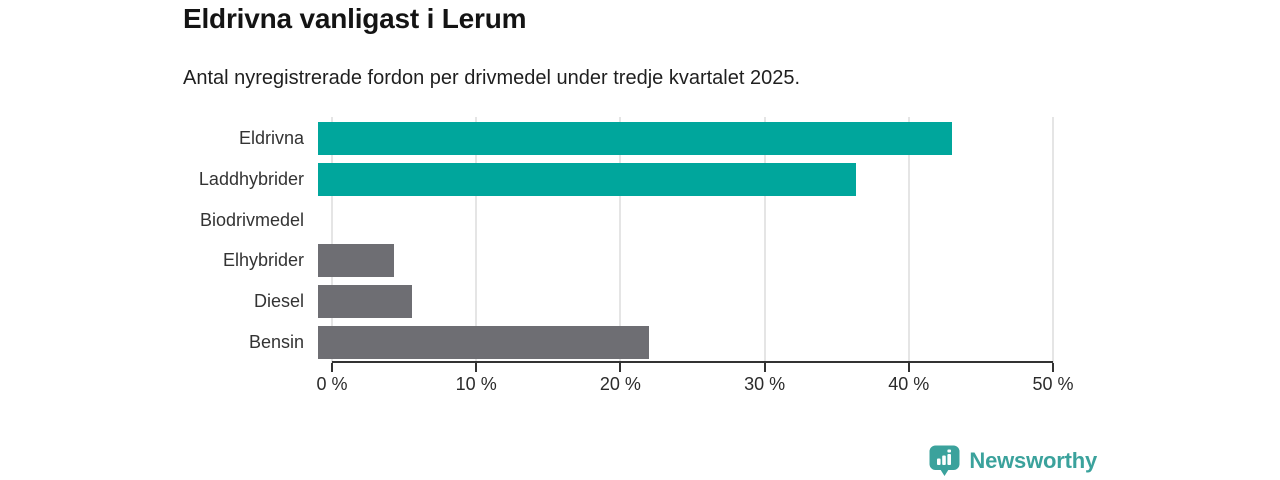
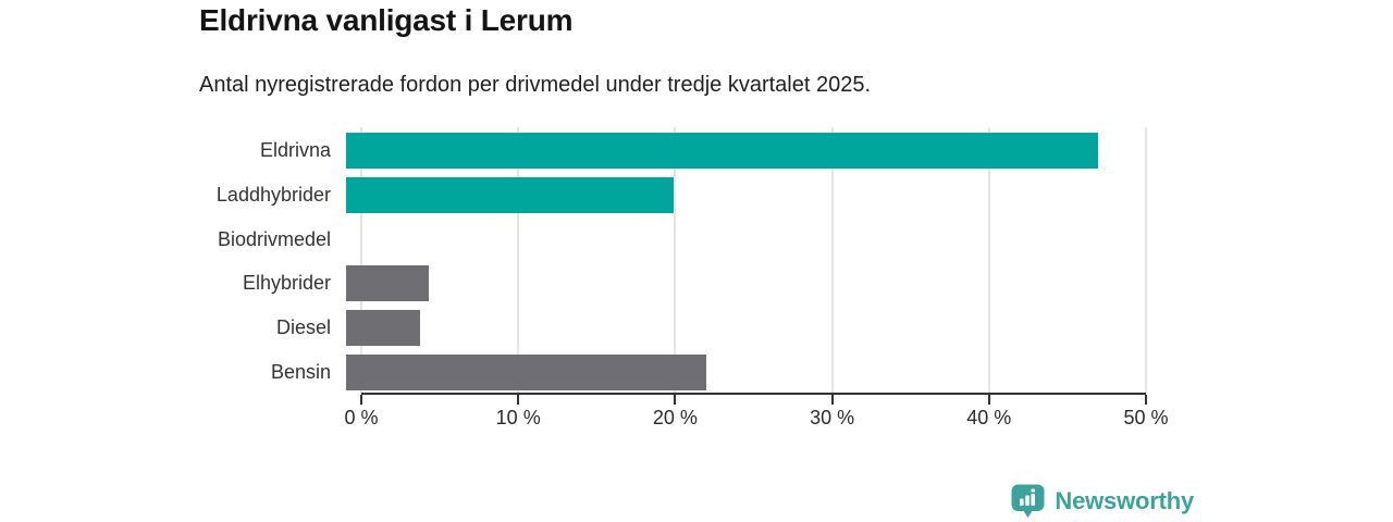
Eldrivna: 43.1% -> 47.0%
Laddhybrider: 36.6% -> 20.5%
Diesel: 6.4% -> 4.6%
